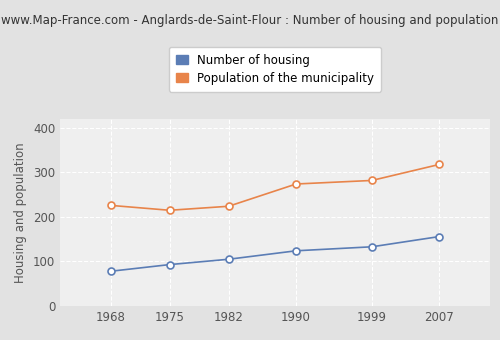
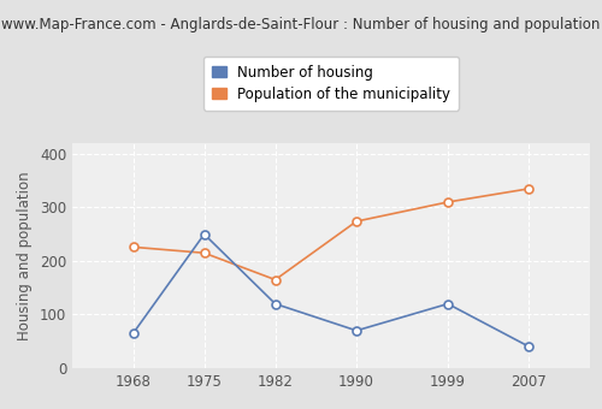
Number of housing/1968: 78 -> 65
Number of housing/1975: 93 -> 250
Number of housing/1982: 105 -> 120
Population of the municipality/1982: 224 -> 165
Number of housing/1990: 124 -> 70
Number of housing/1999: 133 -> 120
Population of the municipality/1999: 282 -> 310
Number of housing/2007: 156 -> 40
Population of the municipality/2007: 318 -> 335
